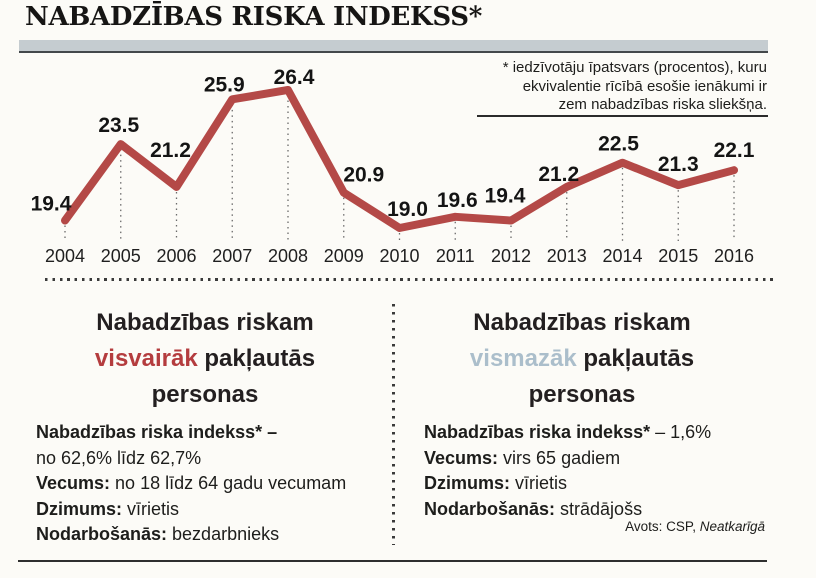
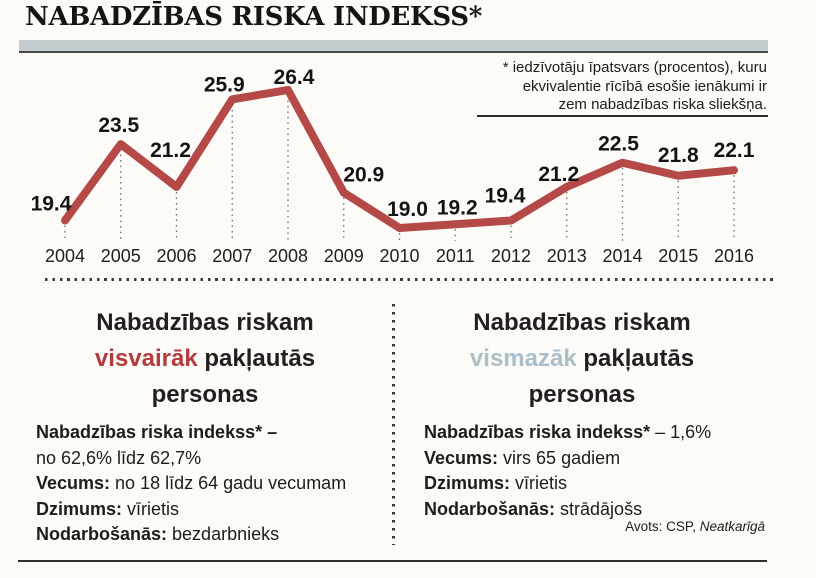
2011: 19.6 -> 19.2
2015: 21.3 -> 21.8
